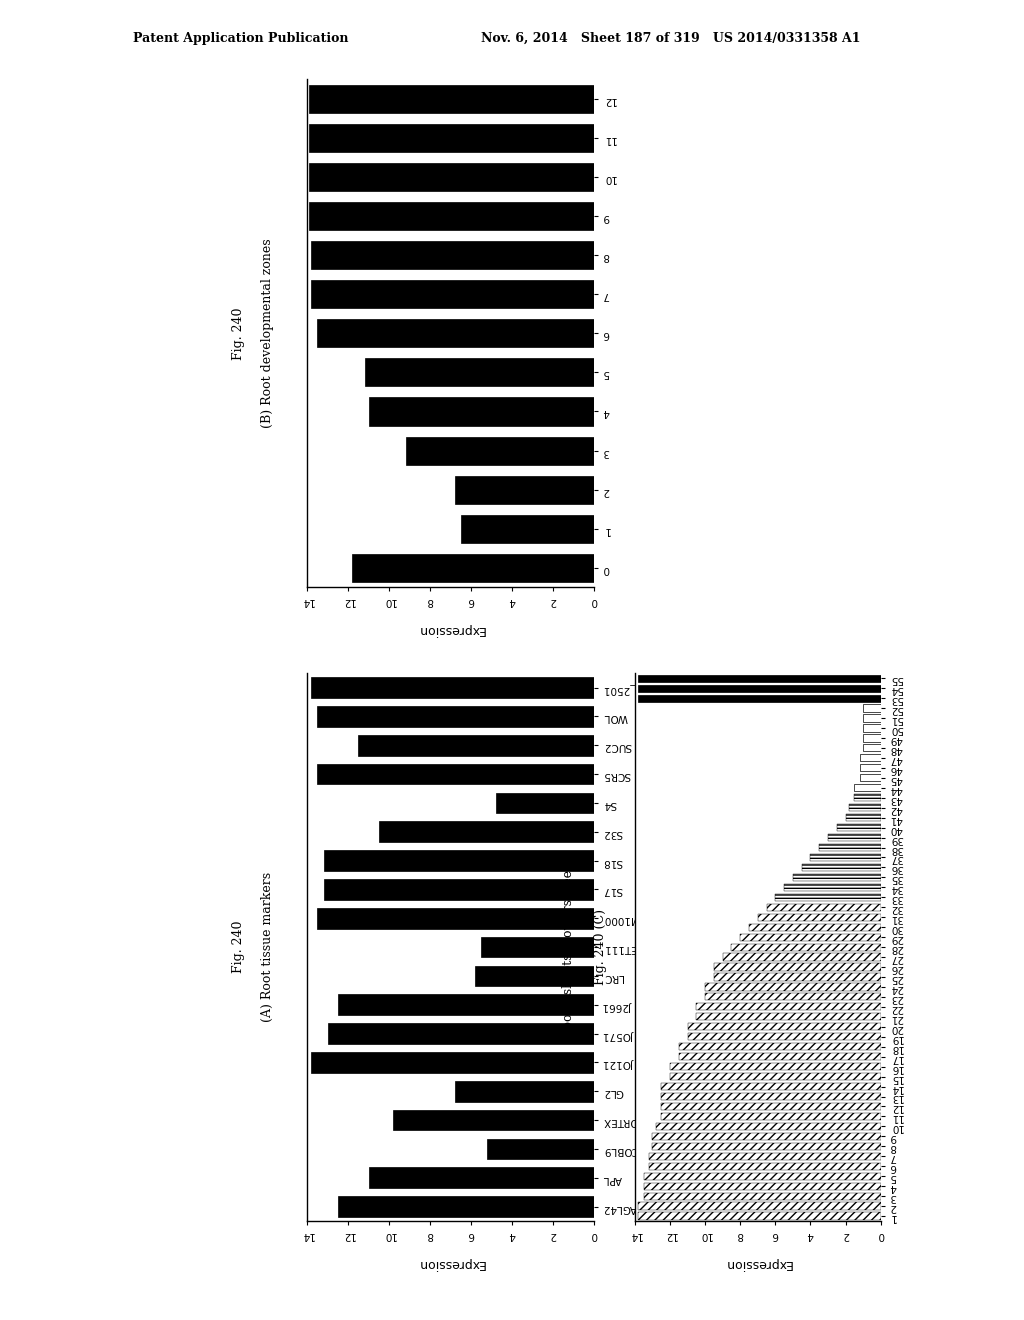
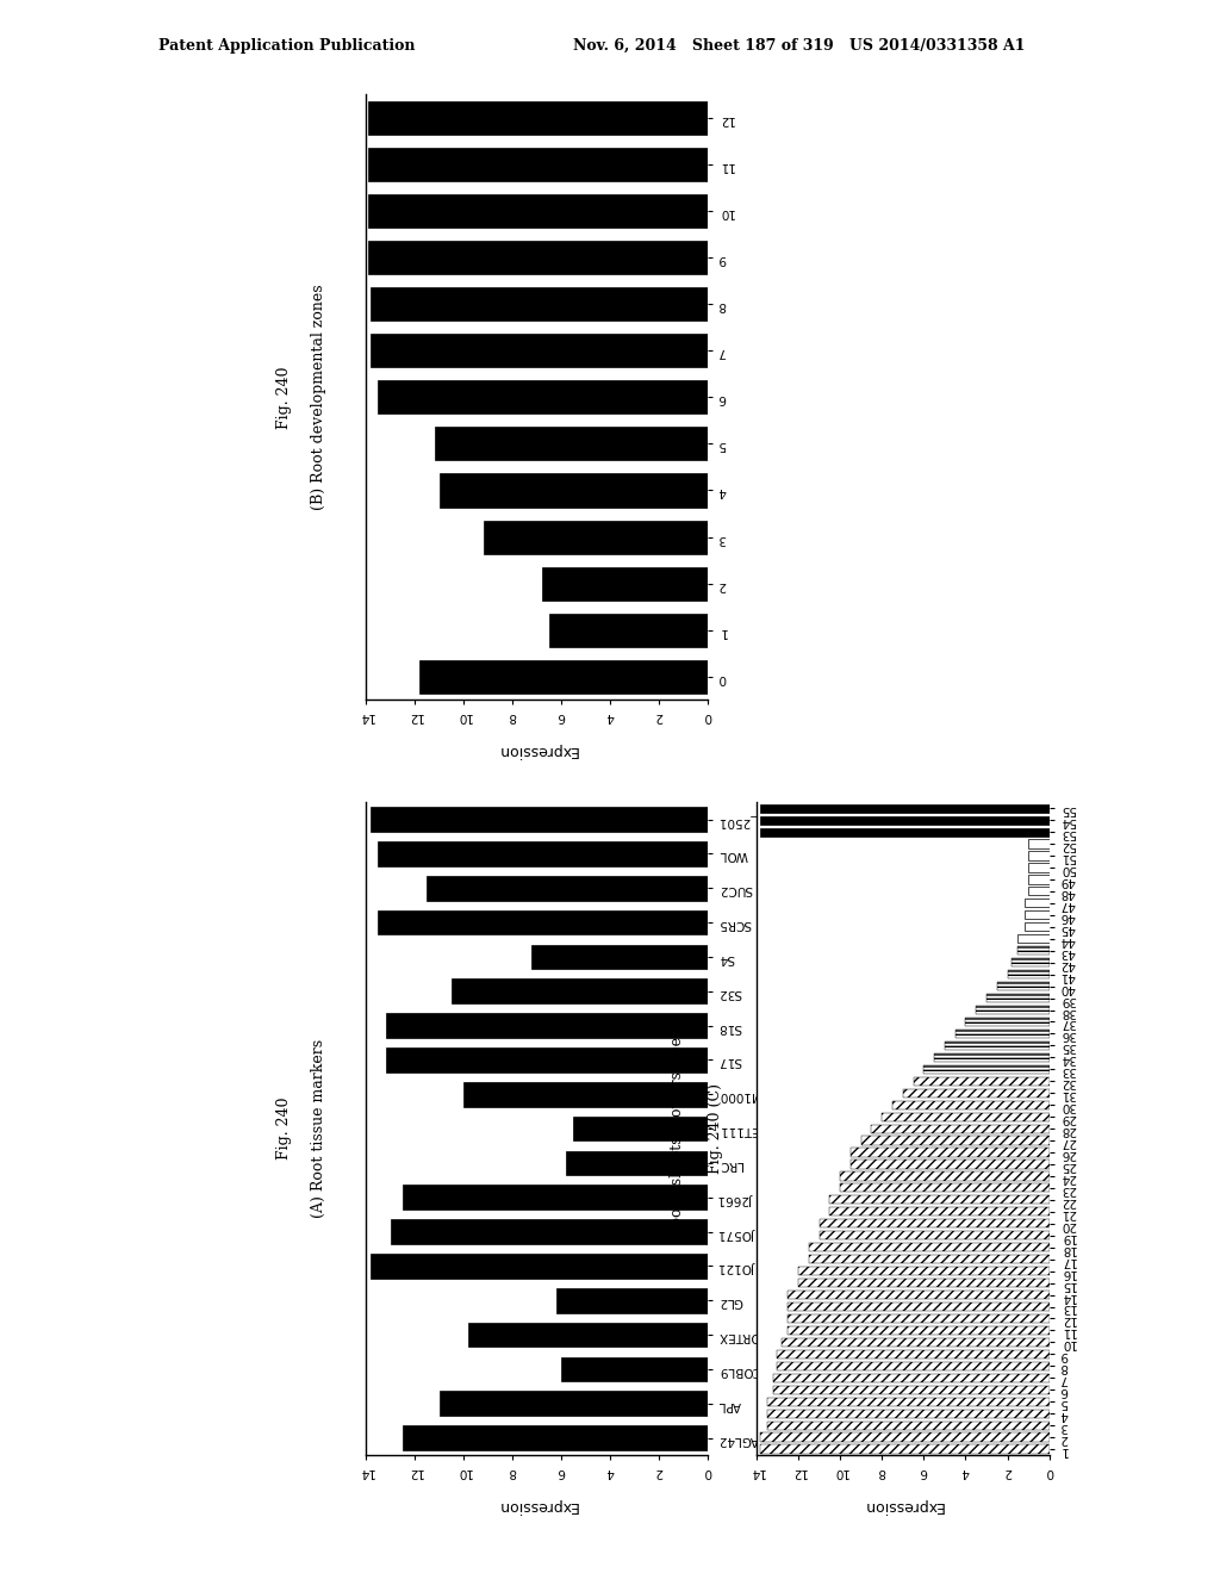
S4: 4.8 -> 7.2
RM1000: 13.5 -> 10.0
GL2: 6.8 -> 6.2
COBL9: 5.2 -> 6.0
